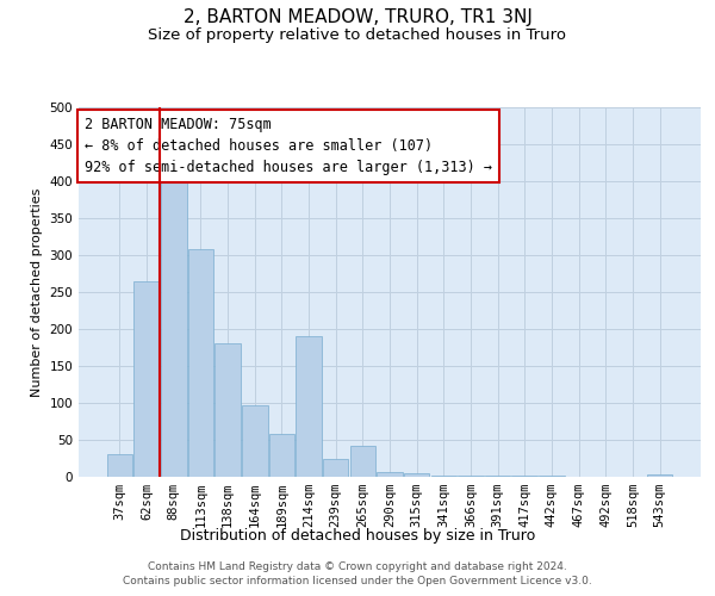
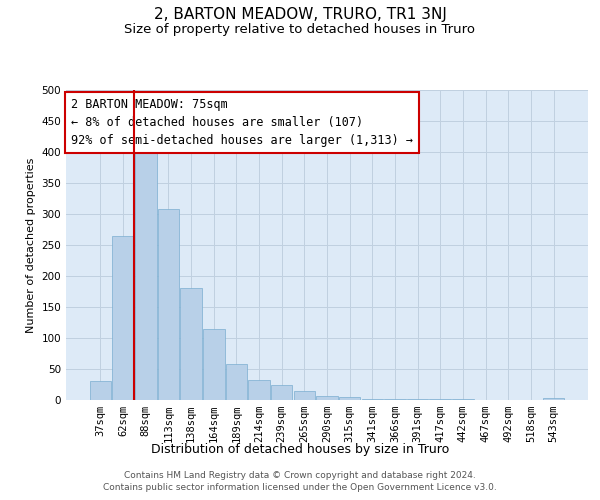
164sqm: 96 -> 115
214sqm: 190 -> 33
265sqm: 42 -> 15
